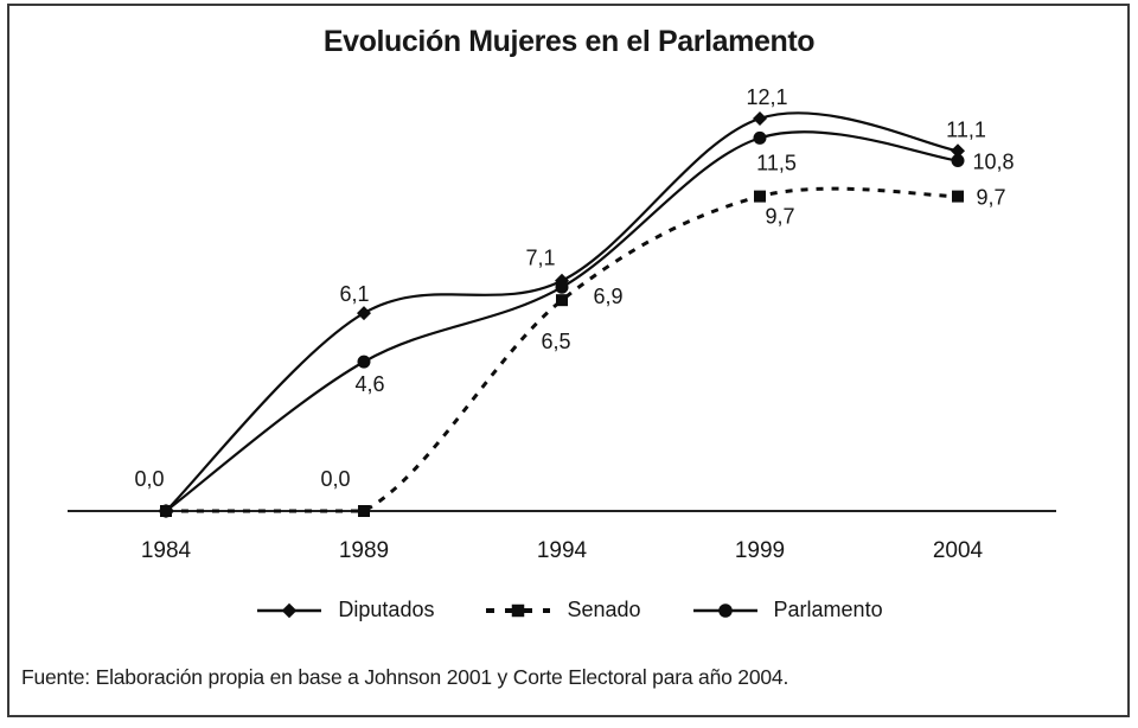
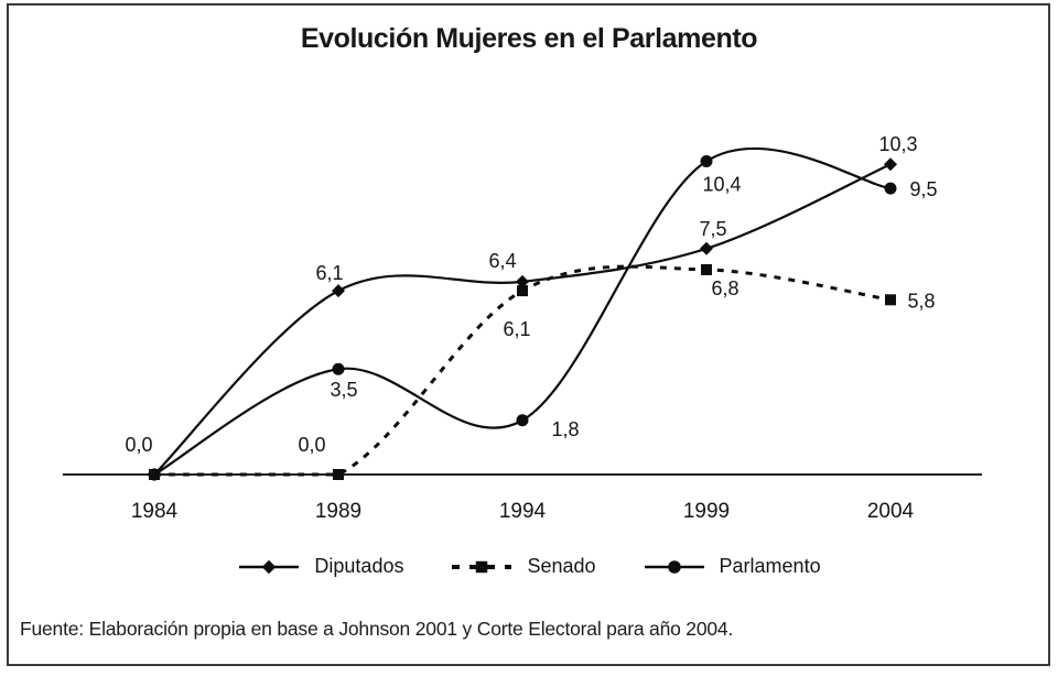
Parlamento/1989: 4,6 -> 3,5
Diputados/1994: 7,1 -> 6,4
Senado/1994: 6,5 -> 6,1
Parlamento/1994: 6,9 -> 1,8
Diputados/1999: 12,1 -> 7,5
Senado/1999: 9,7 -> 6,8
Parlamento/1999: 11,5 -> 10,4
Diputados/2004: 11,1 -> 10,3
Senado/2004: 9,7 -> 5,8
Parlamento/2004: 10,8 -> 9,5
